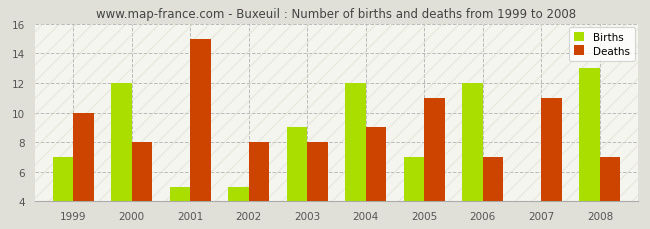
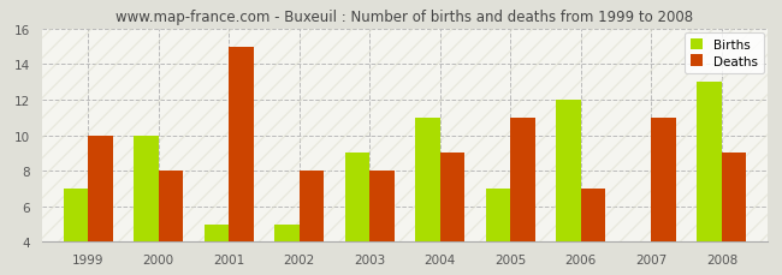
Births/2000: 12 -> 10
Births/2004: 12 -> 11
Deaths/2008: 7 -> 9
